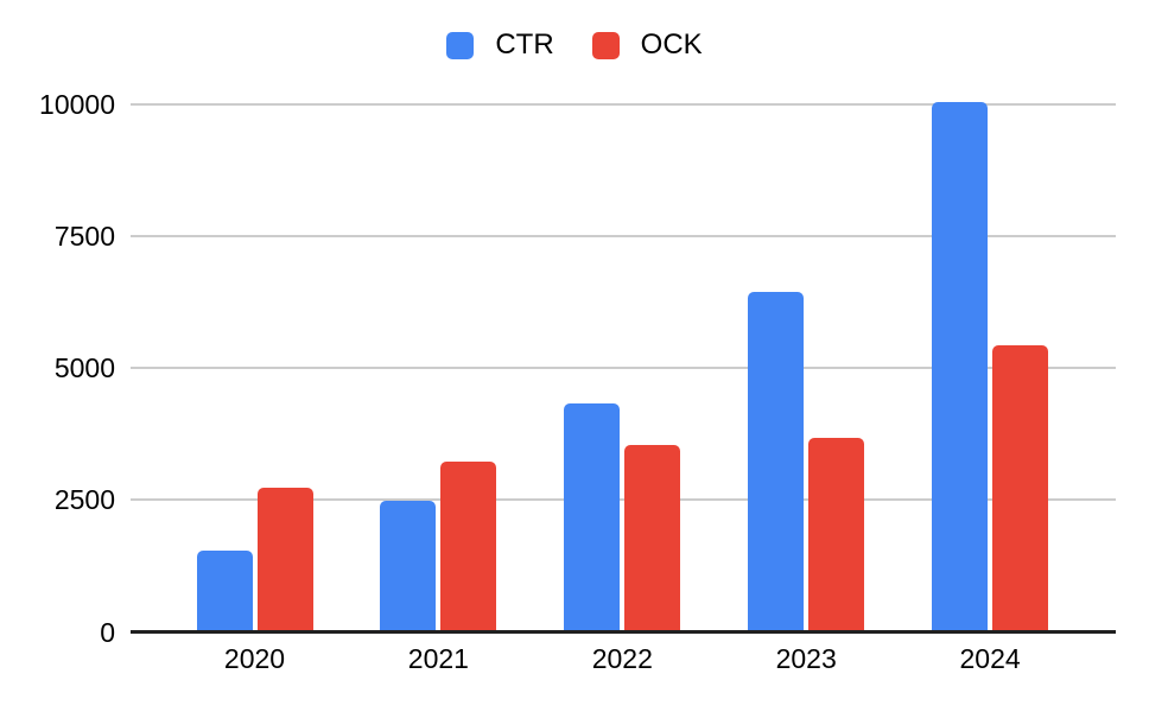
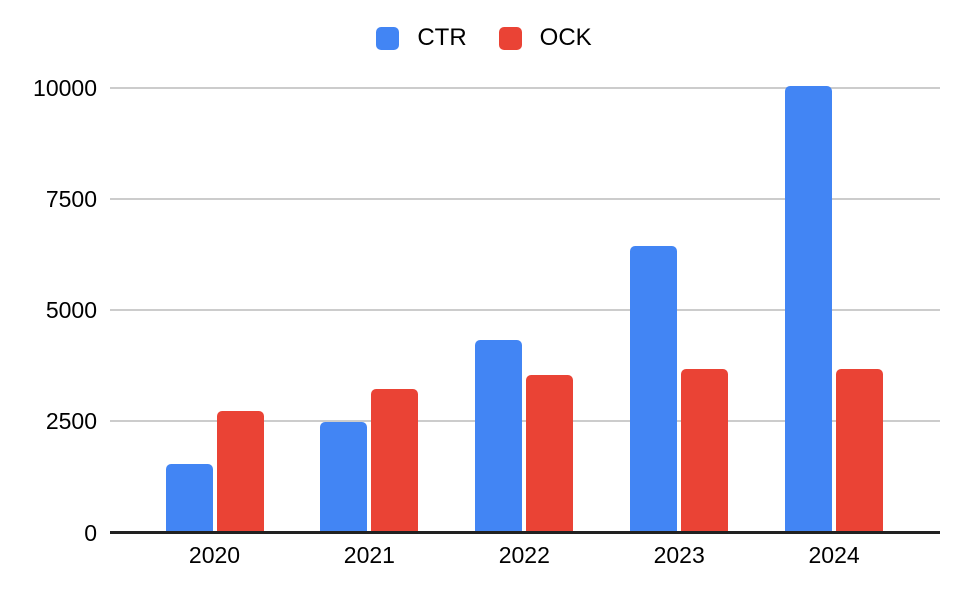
OCK/2024: 5400 -> 3600
